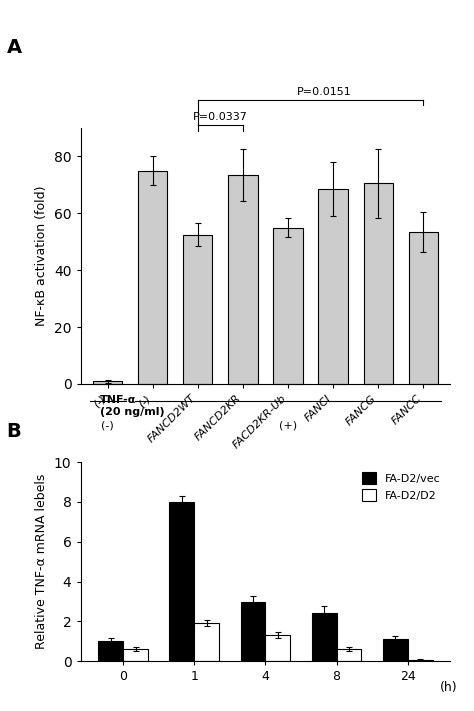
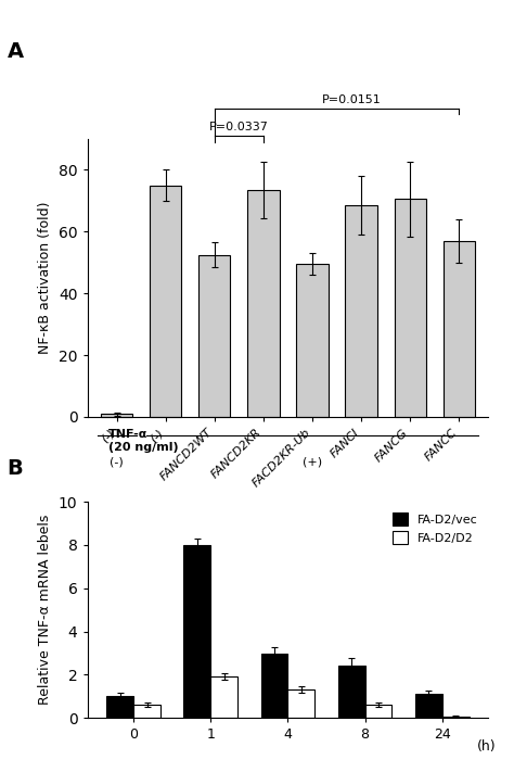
FACD2KR-Ub: 55.0 -> 49.5
FANCC: 53.5 -> 57.0
